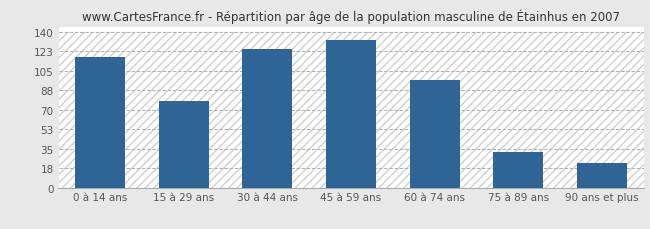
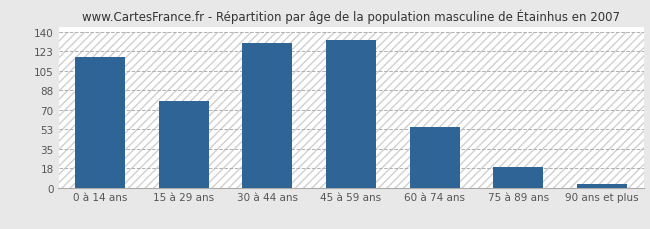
30 à 44 ans: 125 -> 130
60 à 74 ans: 97 -> 55
75 à 89 ans: 32 -> 19
90 ans et plus: 22 -> 3
